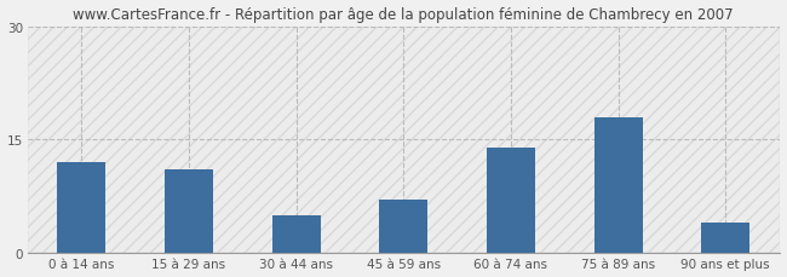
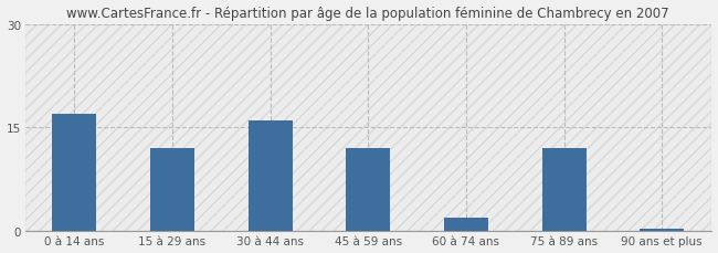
0 à 14 ans: 12.0 -> 17.0
15 à 29 ans: 11.0 -> 12.0
30 à 44 ans: 5.0 -> 16.0
45 à 59 ans: 7.0 -> 12.0
60 à 74 ans: 14.0 -> 2.0
75 à 89 ans: 18.0 -> 12.0
90 ans et plus: 4.0 -> 0.3
